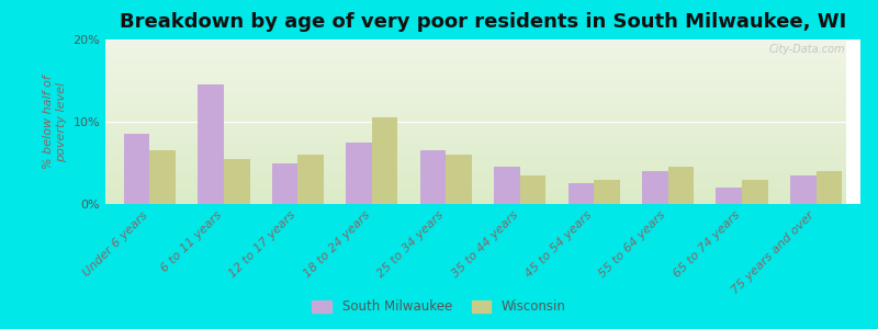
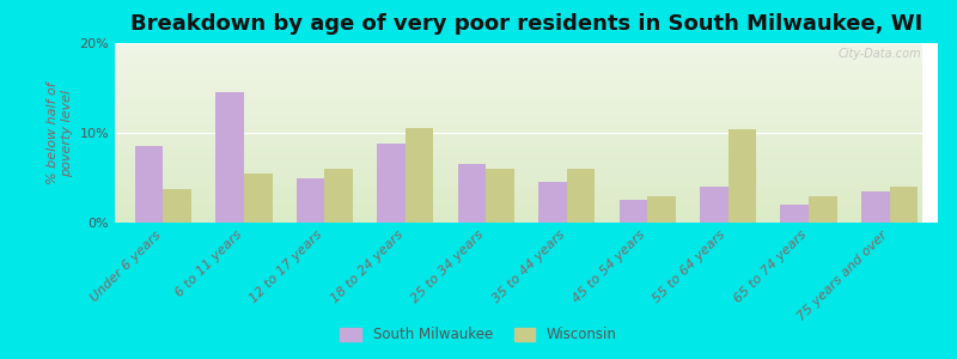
Wisconsin/Under 6 years: 6.5% -> 3.8%
South Milwaukee/18 to 24 years: 7.5% -> 8.8%
Wisconsin/35 to 44 years: 3.5% -> 6.0%
Wisconsin/55 to 64 years: 4.5% -> 10.4%
